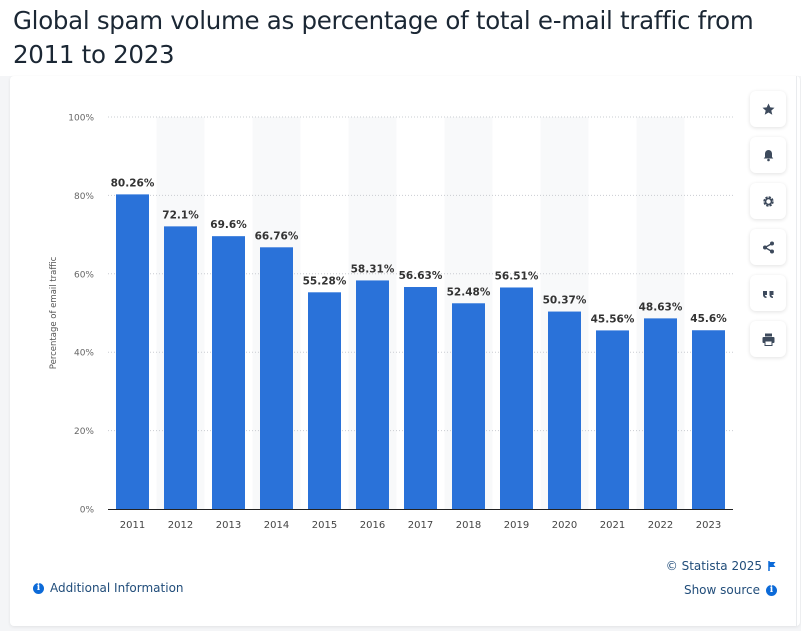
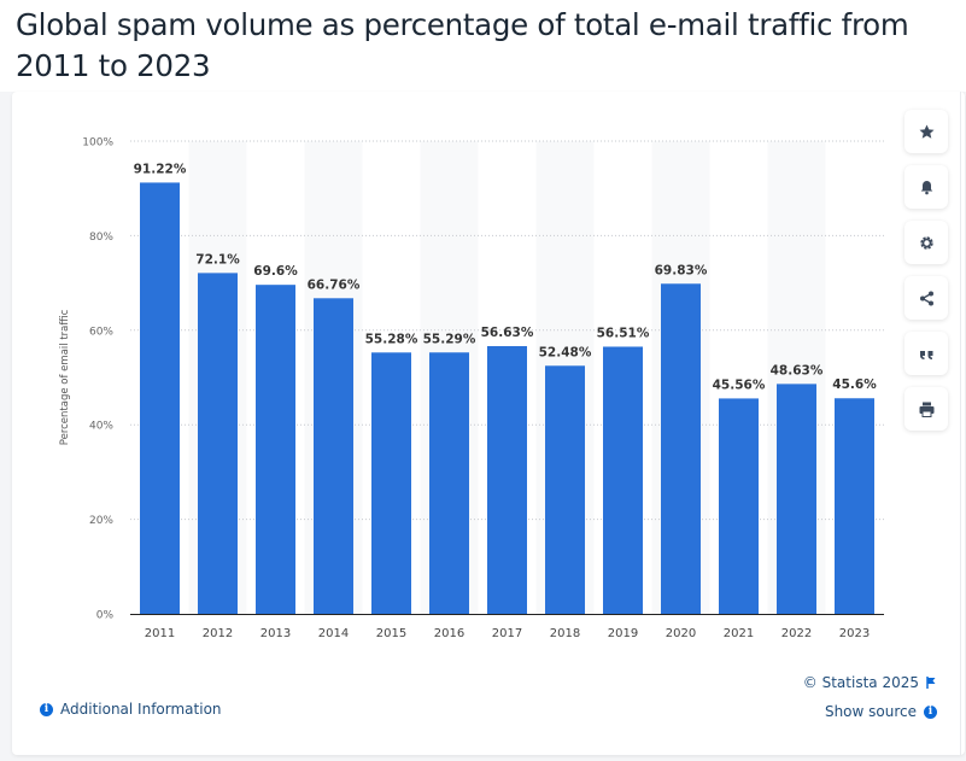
2011: 80.26% -> 91.22%
2016: 58.31% -> 55.29%
2020: 50.37% -> 69.83%
